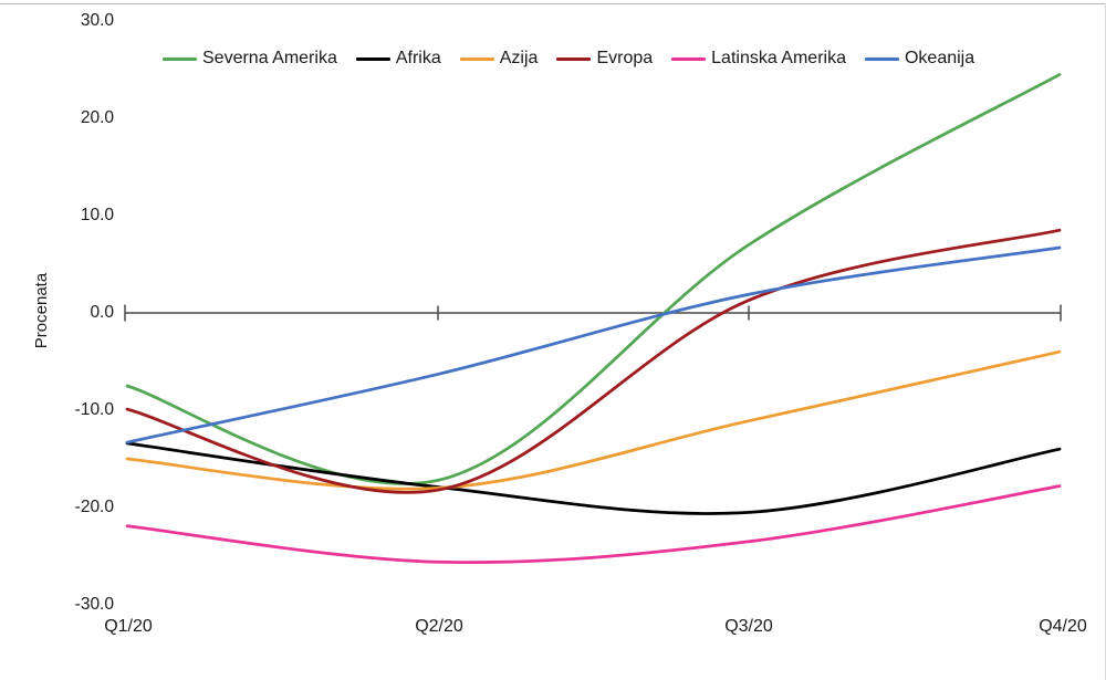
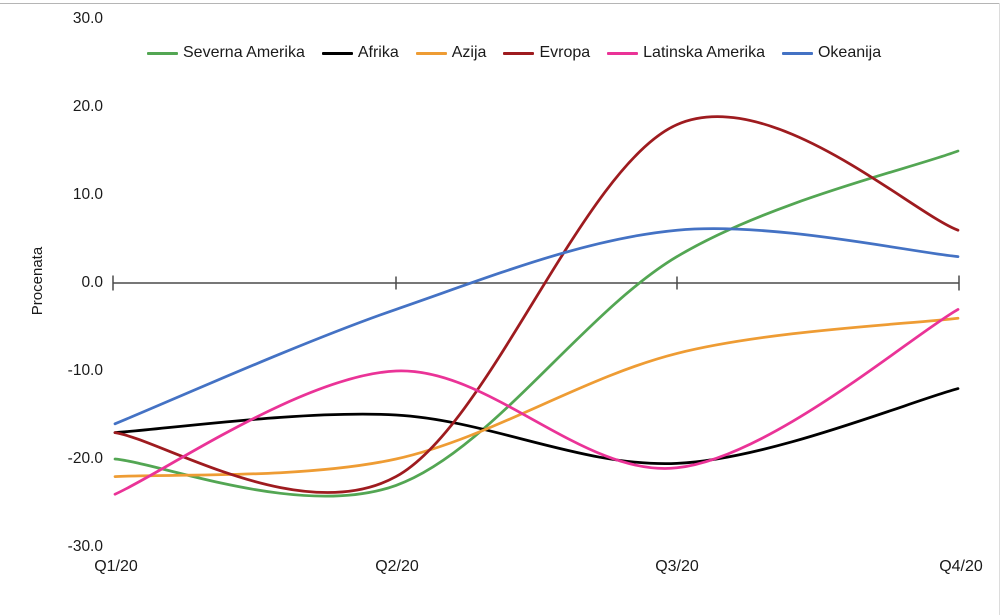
Severna Amerika/Q1/20: -8 -> -20
Afrika/Q1/20: -13 -> -17
Azija/Q1/20: -15 -> -22
Evropa/Q1/20: -10 -> -17
Latinska Amerika/Q1/20: -22 -> -24
Okeanija/Q1/20: -13 -> -16
Severna Amerika/Q2/20: -17 -> -23
Afrika/Q2/20: -18 -> -15
Azija/Q2/20: -18 -> -20
Evropa/Q2/20: -18 -> -22
Latinska Amerika/Q2/20: -26 -> -10
Okeanija/Q2/20: -6 -> -3
Severna Amerika/Q3/20: 7 -> 3
Azija/Q3/20: -11 -> -8
Evropa/Q3/20: 1 -> 18
Latinska Amerika/Q3/20: -24 -> -21
Okeanija/Q3/20: 2 -> 6
Severna Amerika/Q4/20: 24 -> 15
Afrika/Q4/20: -14 -> -12
Evropa/Q4/20: 8 -> 6
Latinska Amerika/Q4/20: -18 -> -3
Okeanija/Q4/20: 7 -> 3
